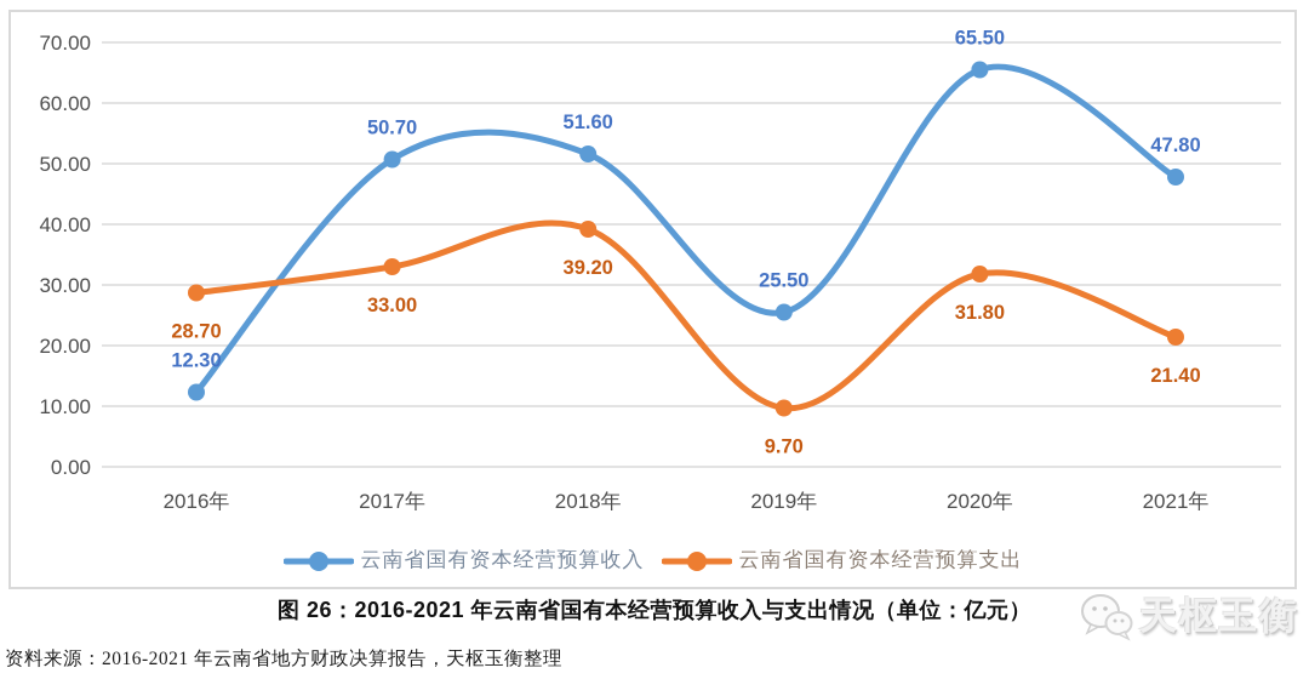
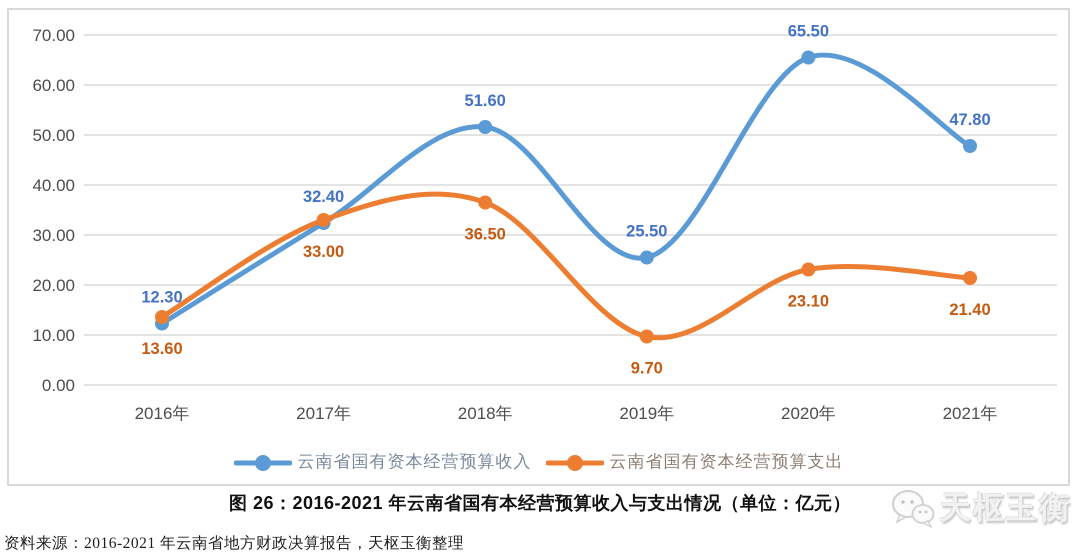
云南省国有资本经营预算支出/2016年: 28.70 -> 13.60
云南省国有资本经营预算收入/2017年: 50.70 -> 32.40
云南省国有资本经营预算支出/2018年: 39.20 -> 36.50
云南省国有资本经营预算支出/2020年: 31.80 -> 23.10
